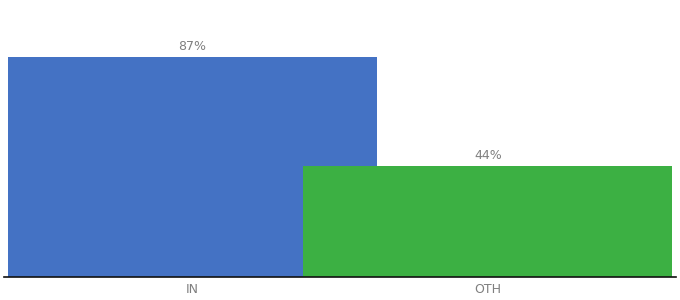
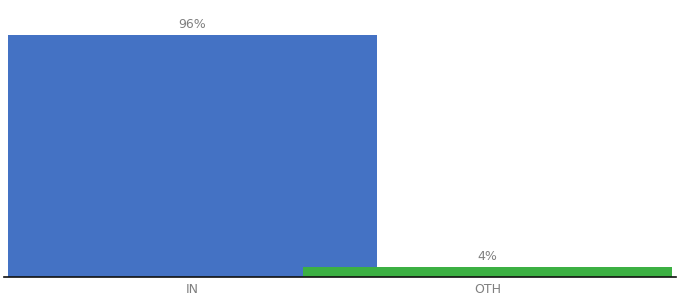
IN: 87% -> 96%
OTH: 44% -> 4%
